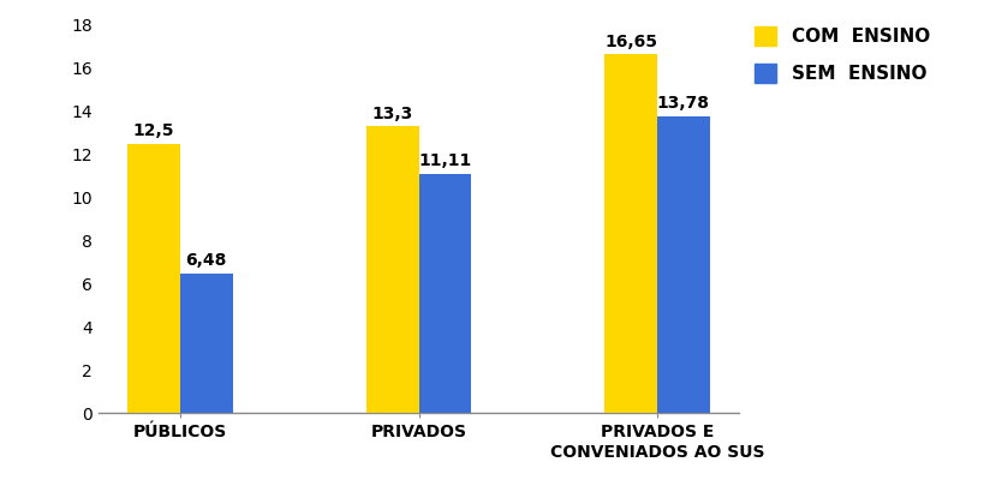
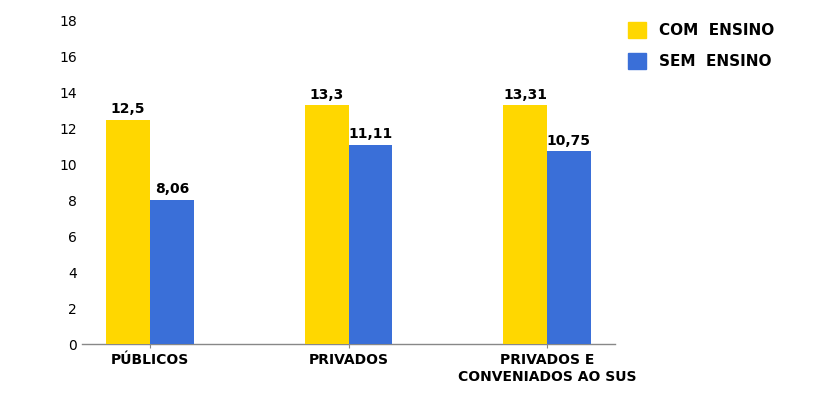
SEM ENSINO/PÚBLICOS: 6,48 -> 8,06
COM ENSINO/PRIVADOS E CONVENIADOS AO SUS: 16,65 -> 13,31
SEM ENSINO/PRIVADOS E CONVENIADOS AO SUS: 13,78 -> 10,75
